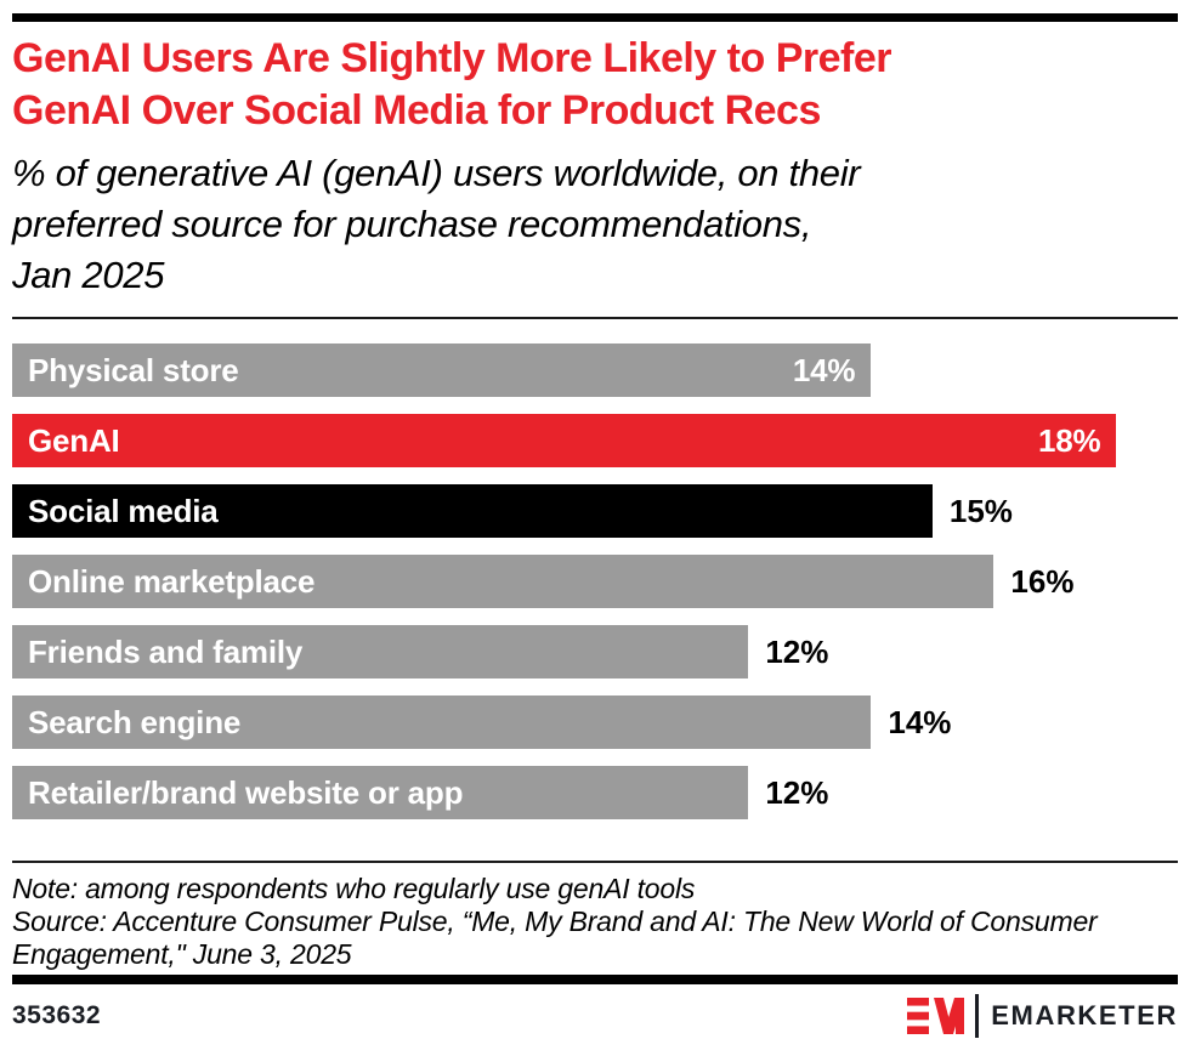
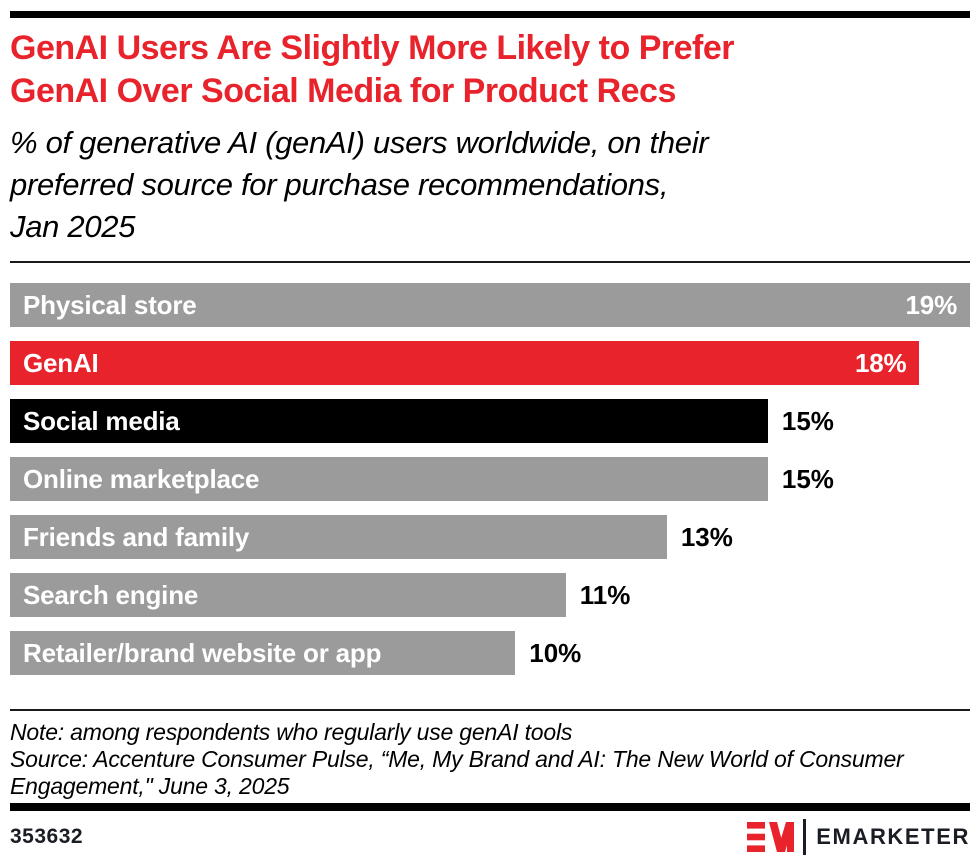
Physical store: 14% -> 19%
Online marketplace: 16% -> 15%
Friends and family: 12% -> 13%
Search engine: 14% -> 11%
Retailer/brand website or app: 12% -> 10%
